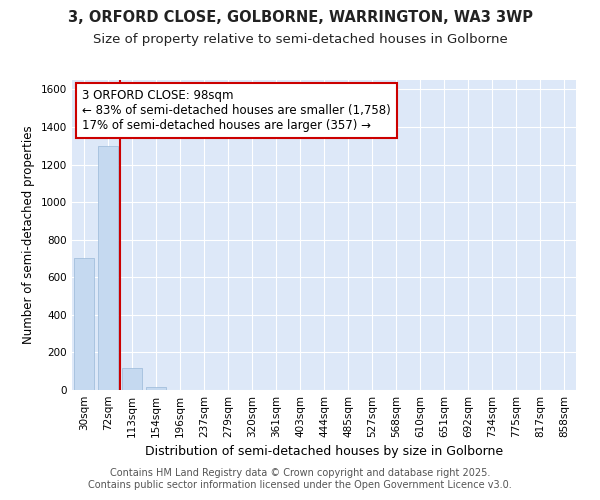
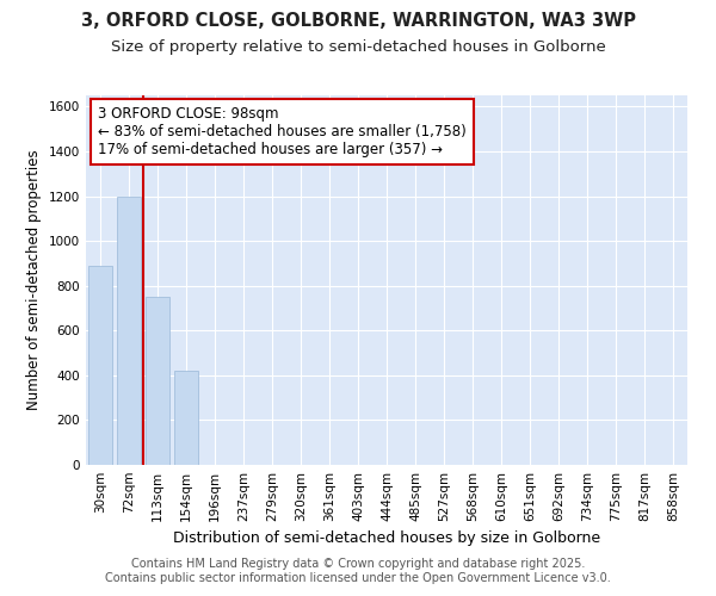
30sqm: 700 -> 890
72sqm: 1300 -> 1200
113sqm: 120 -> 750
154sqm: 20 -> 420
